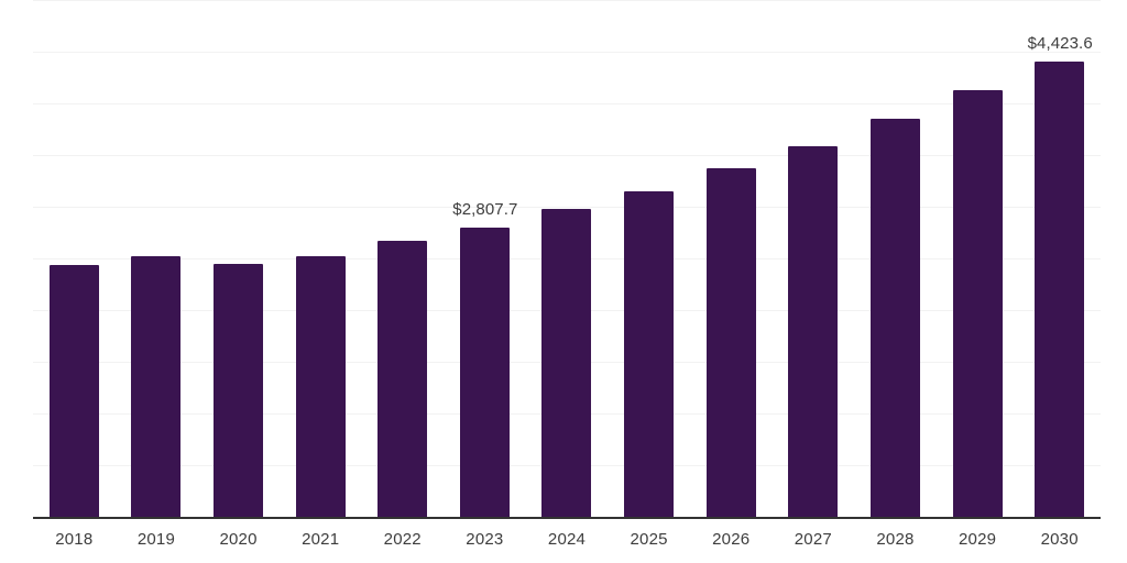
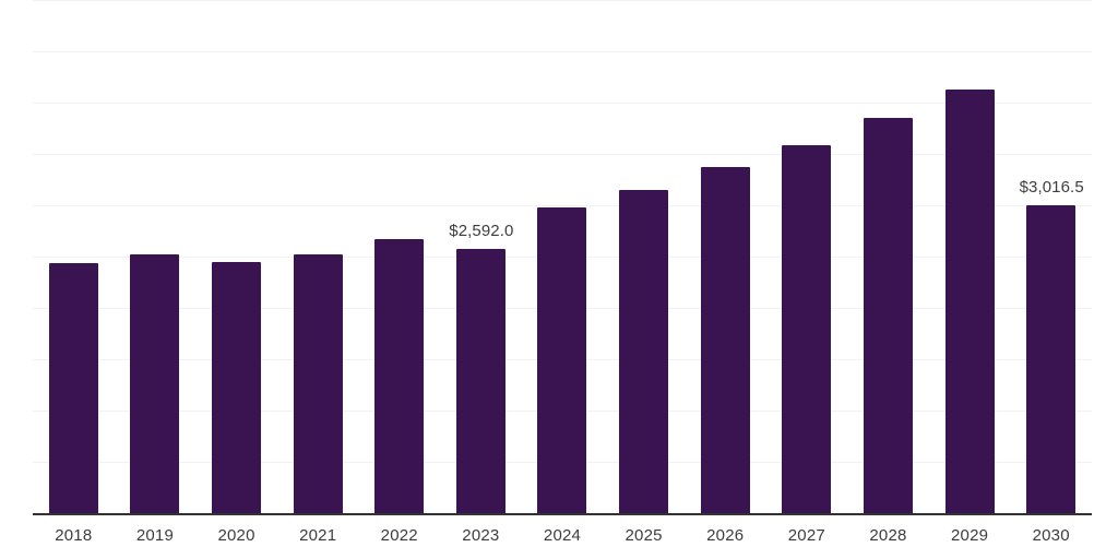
2023: $2,807.7 -> $2,592.0
2030: $4,423.6 -> $3,016.5
